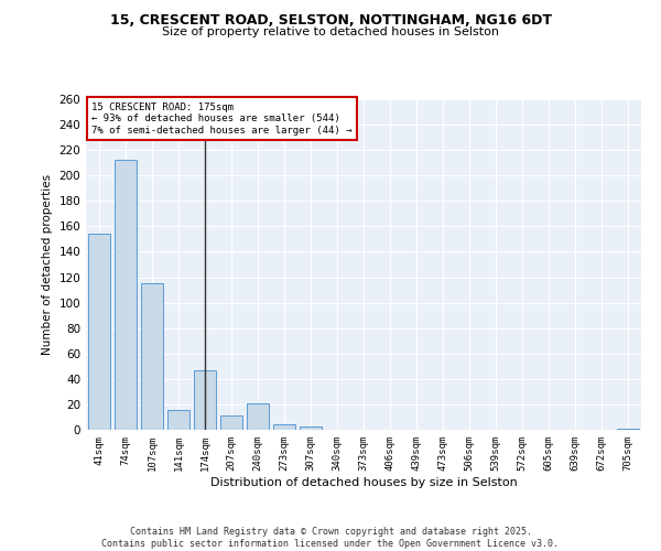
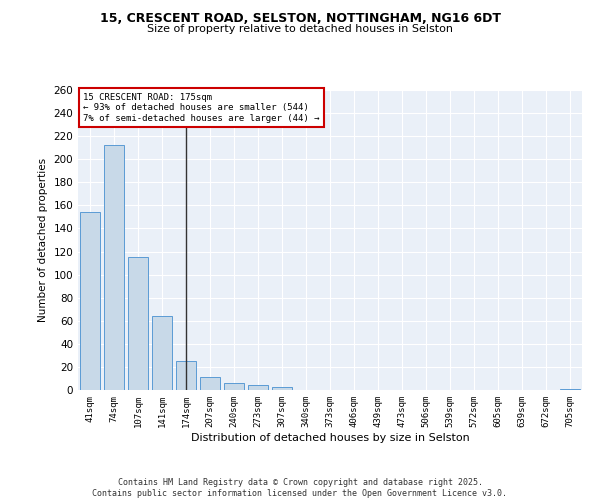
141sqm: 16 -> 64
174sqm: 47 -> 25
240sqm: 21 -> 6
